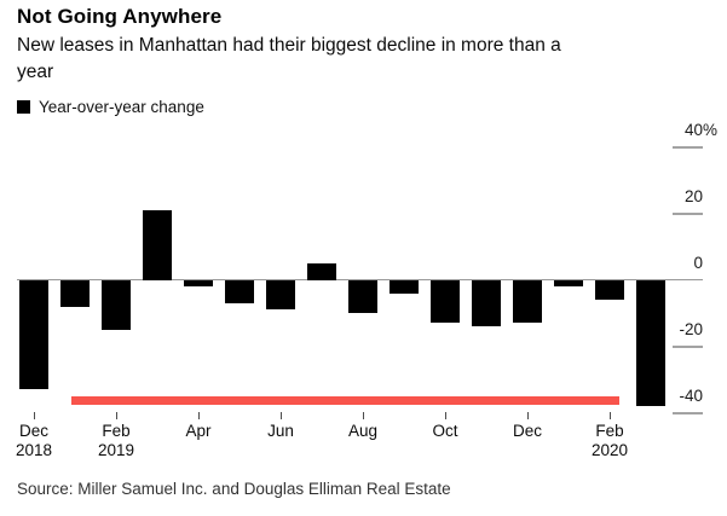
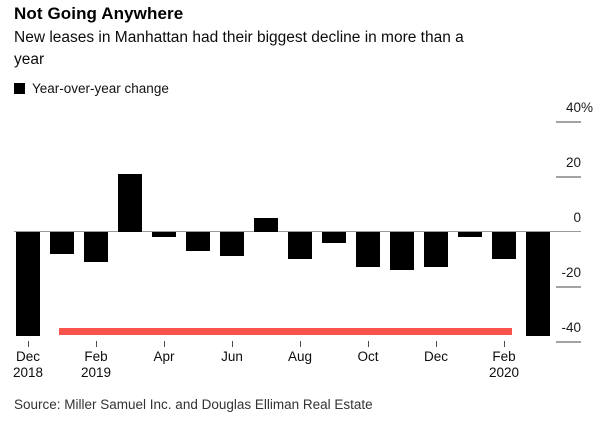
Dec 2018: -33 -> -38
Feb 2019: -15 -> -11
Feb 2020: -6 -> -10
